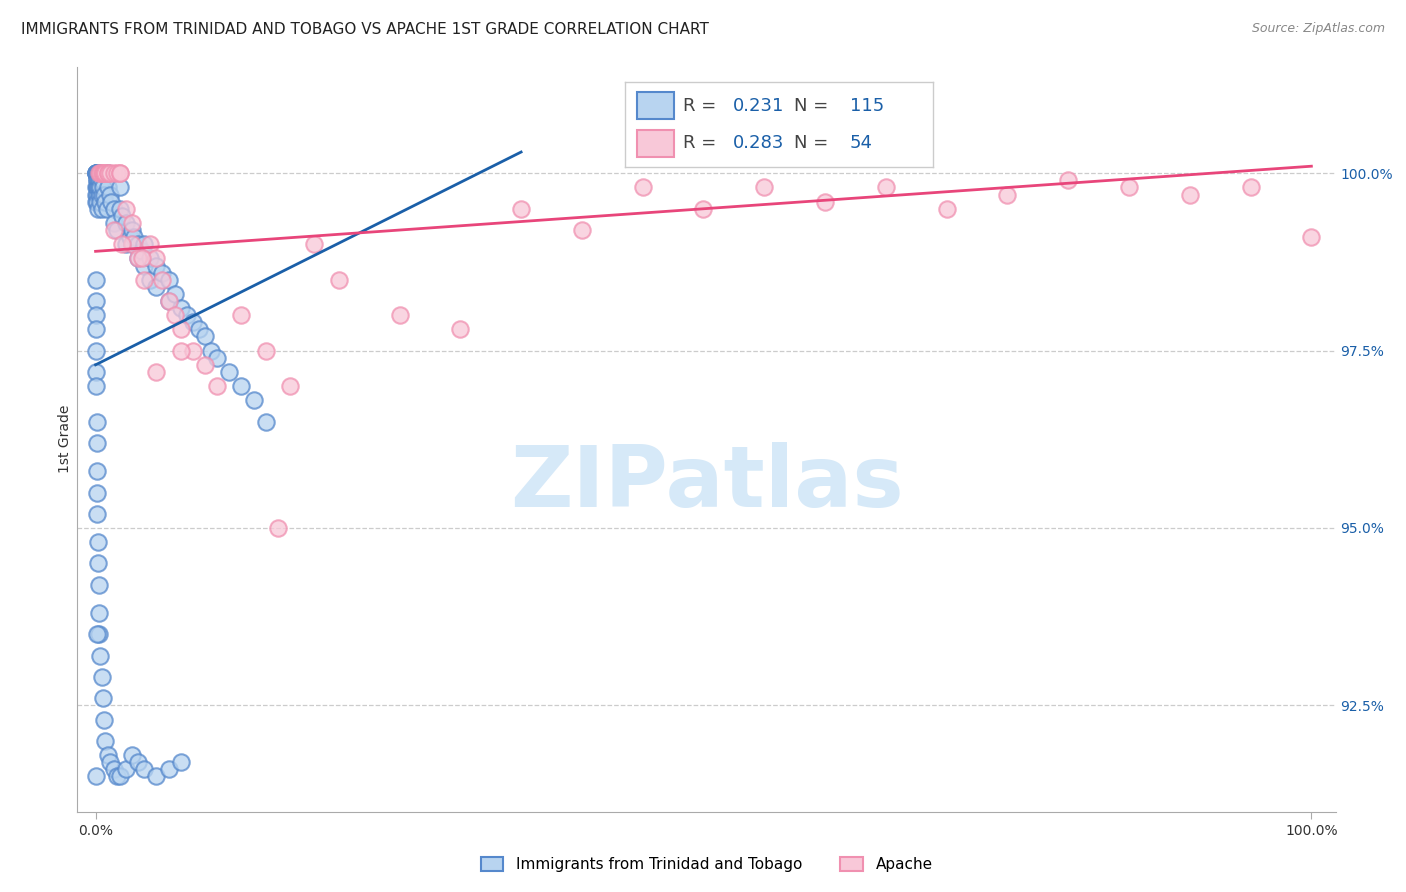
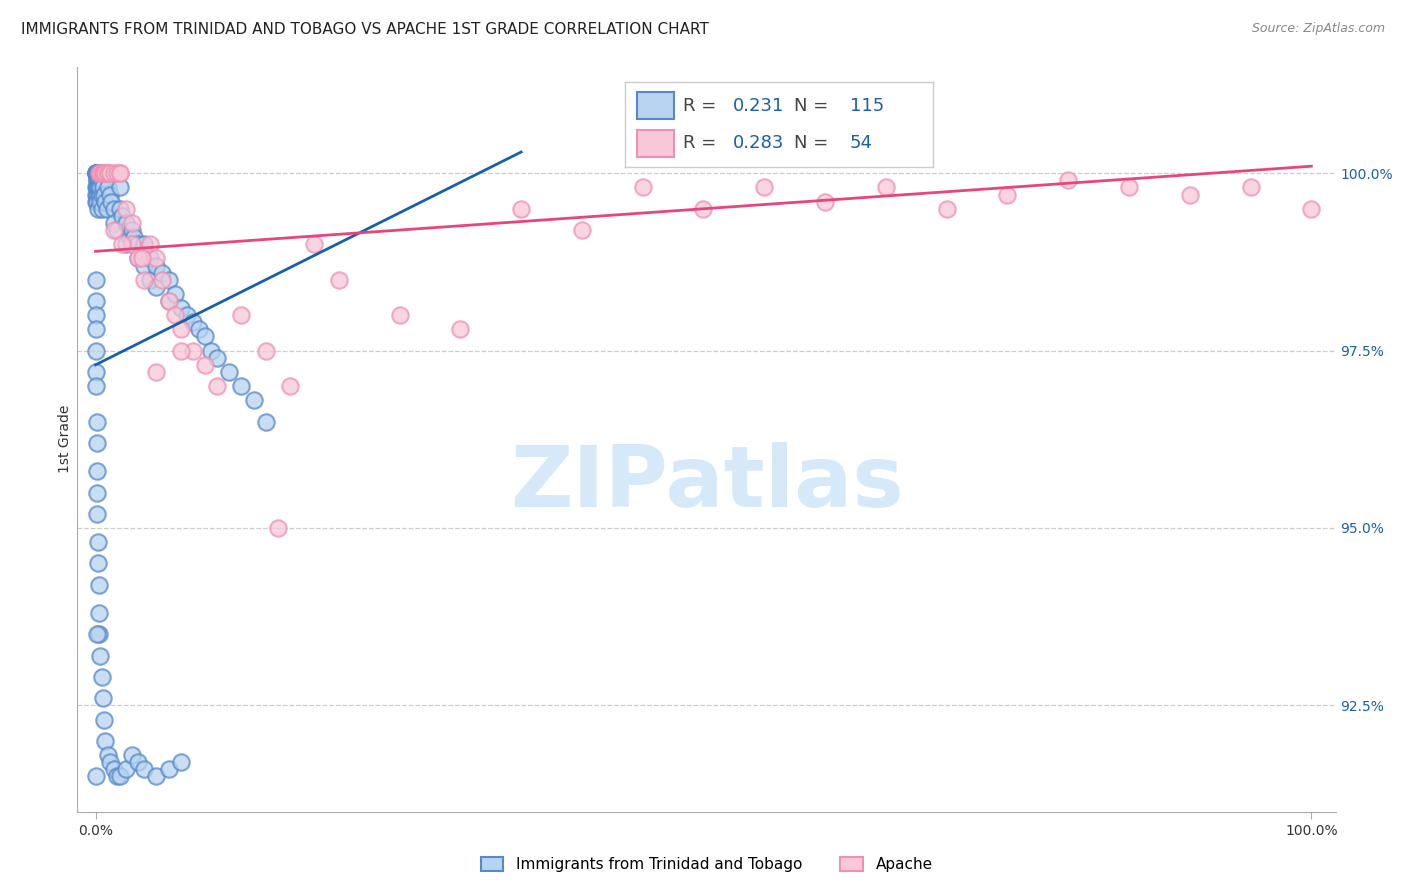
Apache/100.0%: 99.1% -> 99.5%
